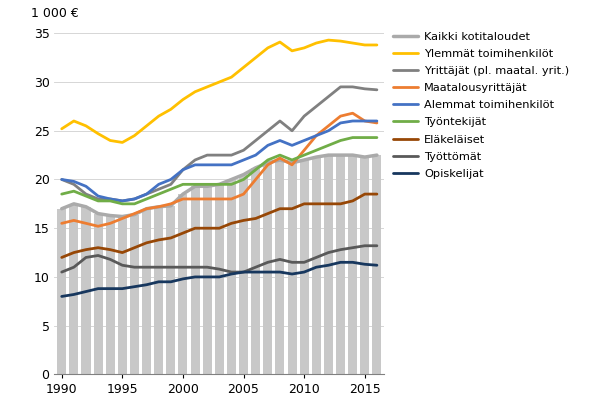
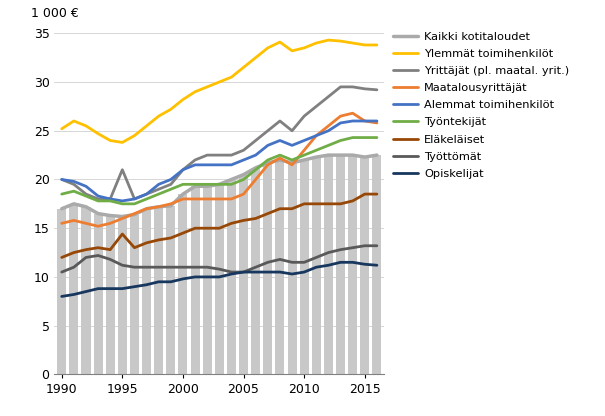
Yrittäjät (pl. maatal. yrit.)/1995: 17.8 -> 21.0
Eläkeläiset/1995: 12.5 -> 14.4
